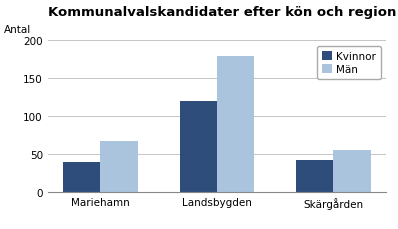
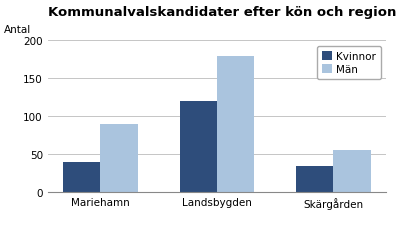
Män/Mariehamn: 68 -> 90
Kvinnor/Skärgården: 42 -> 34
